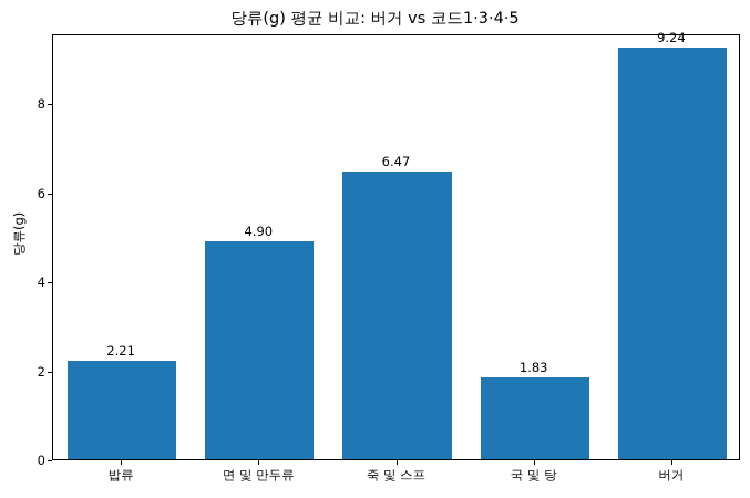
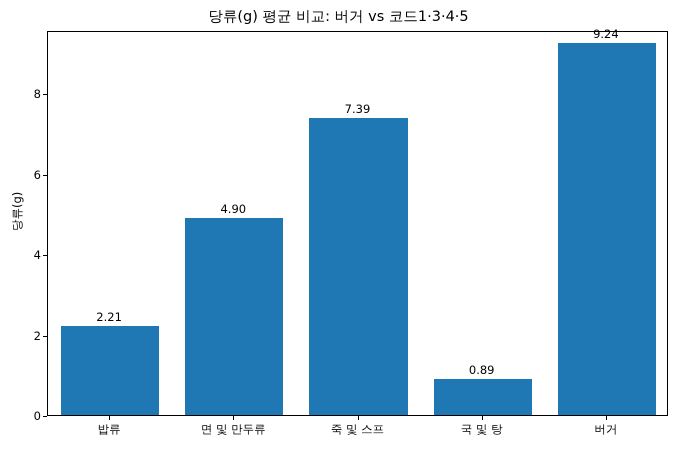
죽 및 스프: 6.47 -> 7.39
국 및 탕: 1.83 -> 0.89
